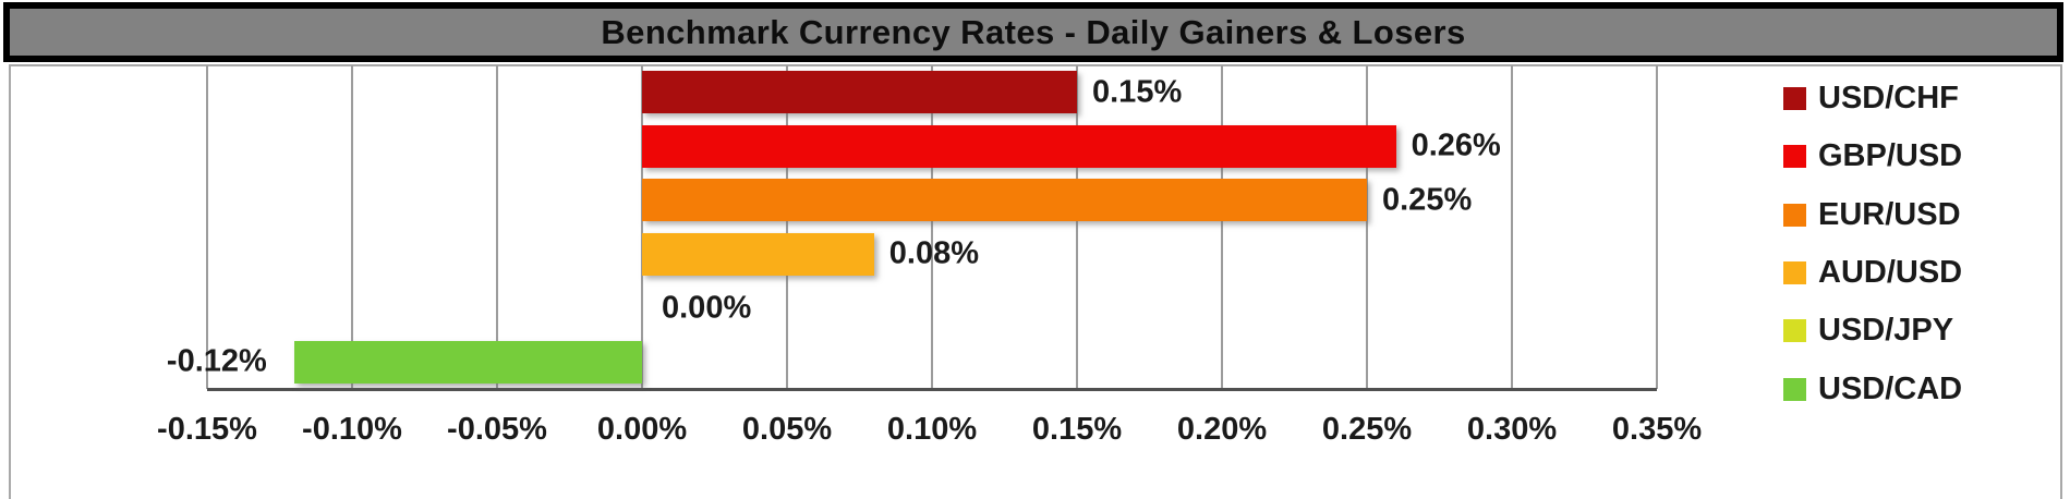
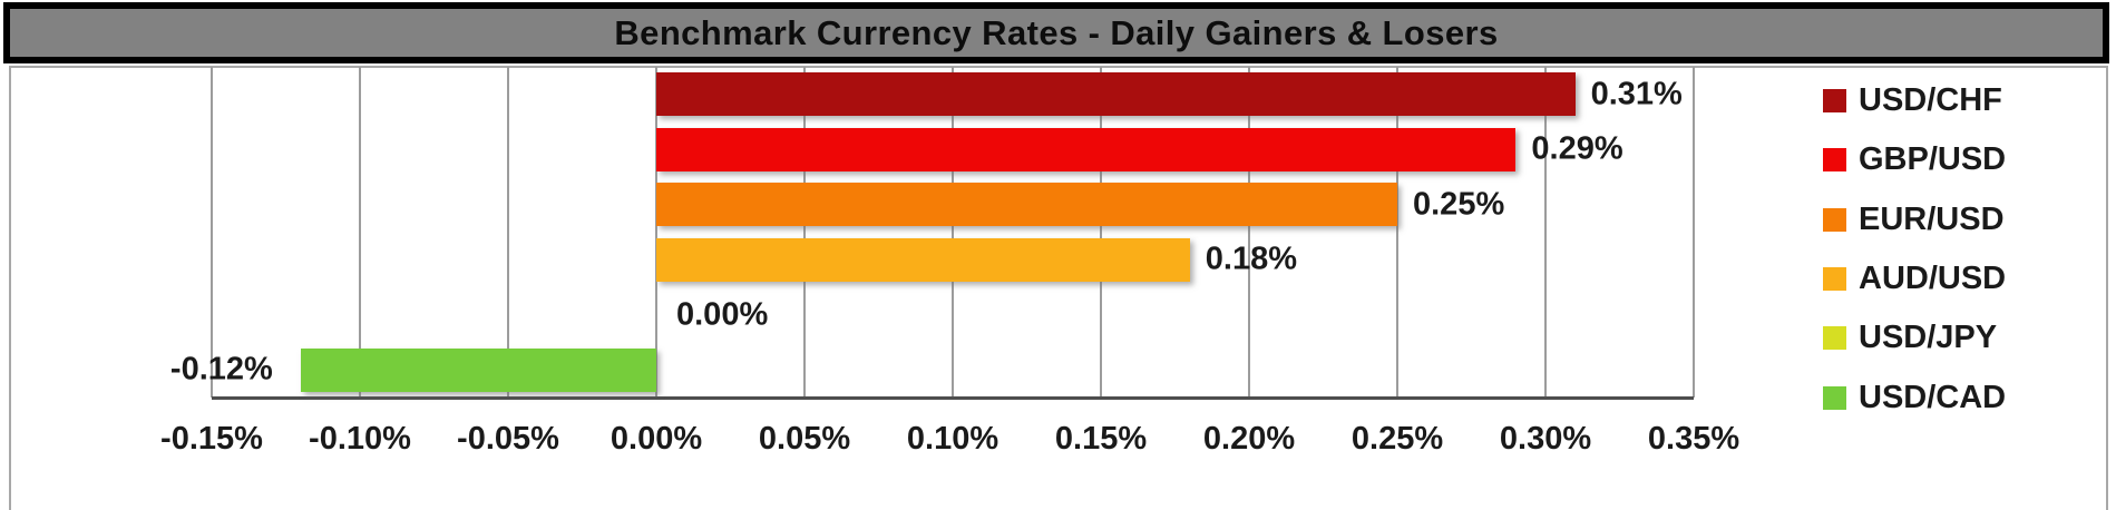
USD/CHF: 0.15% -> 0.31%
GBP/USD: 0.26% -> 0.29%
AUD/USD: 0.08% -> 0.18%
